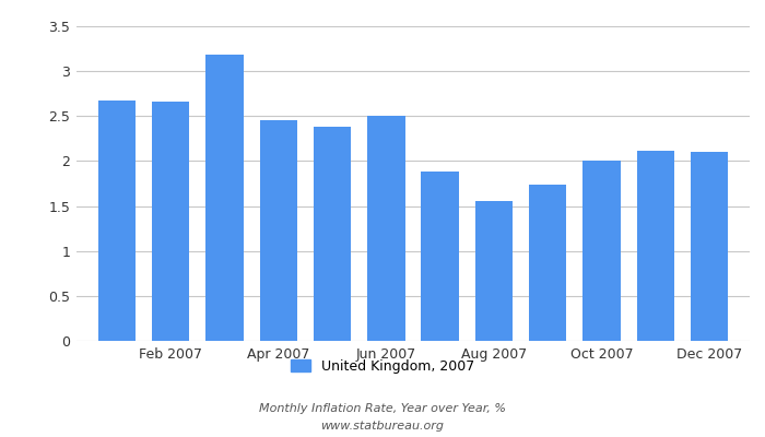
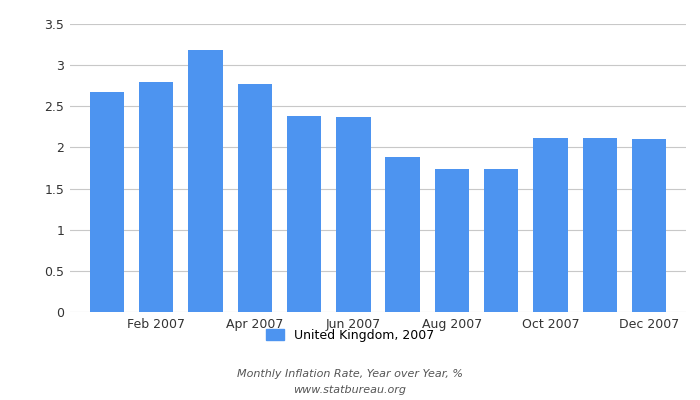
Feb 2007: 2.66 -> 2.80
Apr 2007: 2.46 -> 2.77
Jun 2007: 2.50 -> 2.37
Aug 2007: 1.56 -> 1.74
Oct 2007: 2.00 -> 2.11
